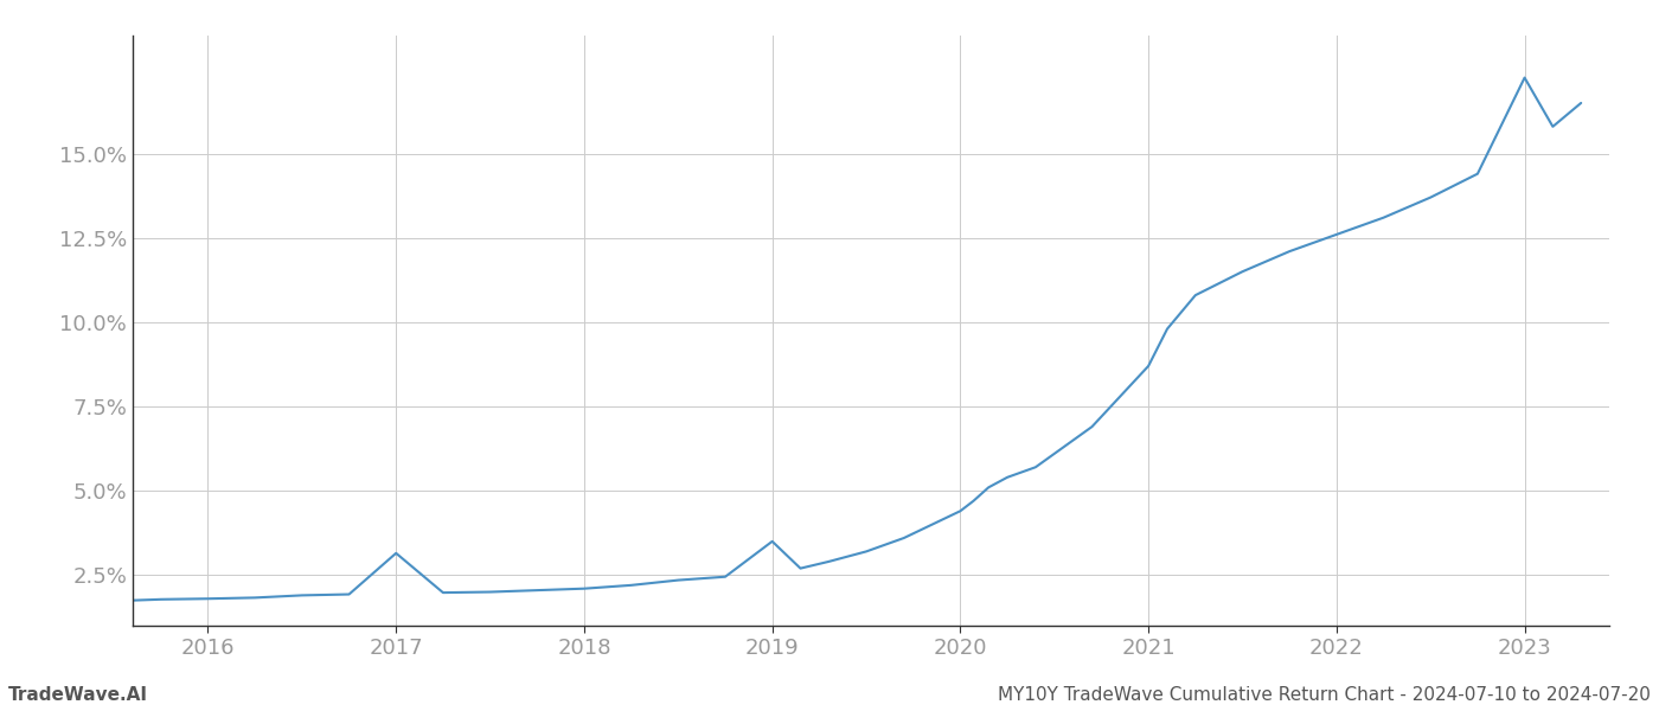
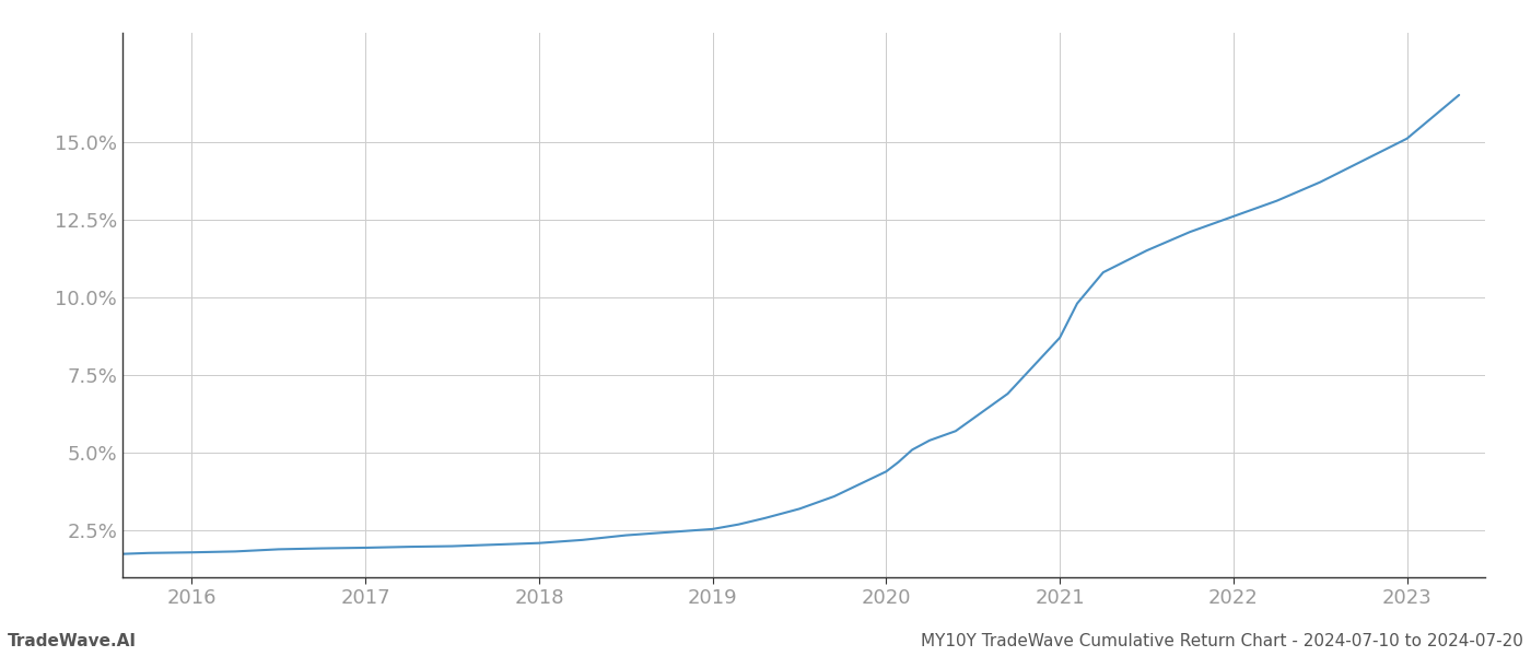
2017: 3.15% -> 1.95%
2019: 3.50% -> 2.55%
2023: 17.25% -> 15.10%
